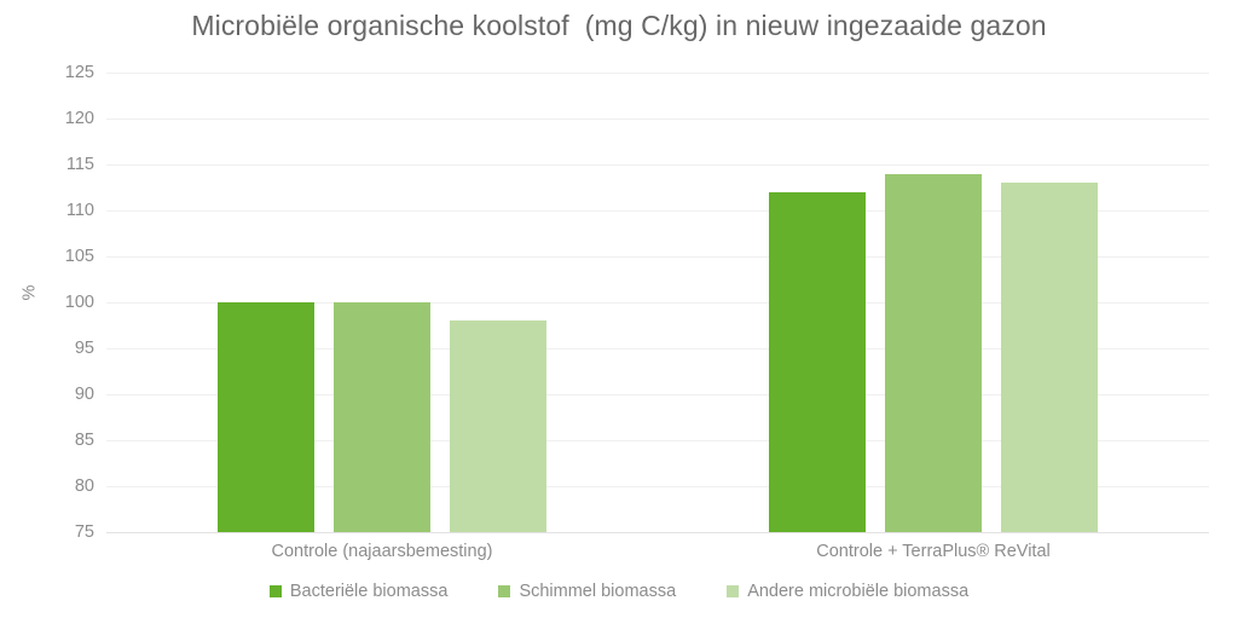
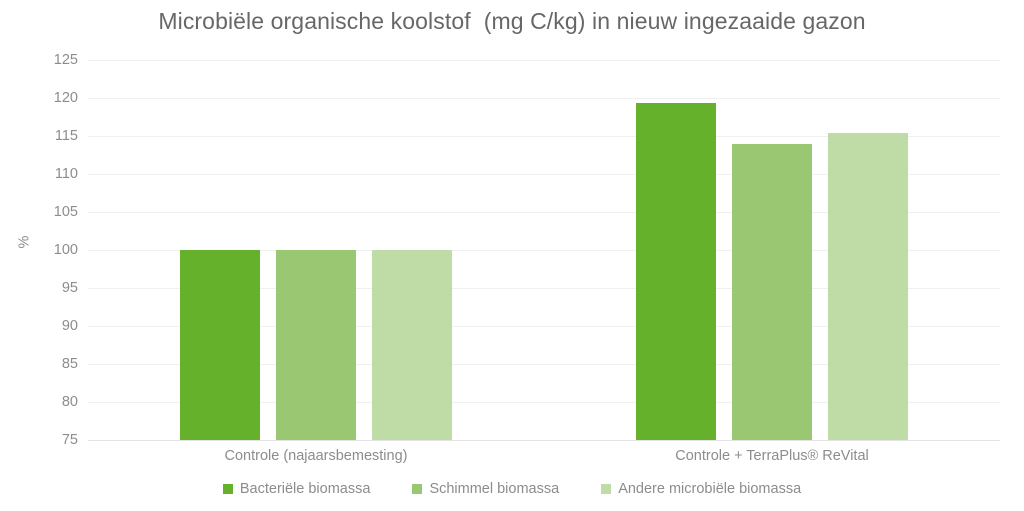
Andere microbiële biomassa/Controle (najaarsbemesting): 98 -> 100
Bacteriële biomassa/Controle + TerraPlus® ReVital: 112 -> 119
Andere microbiële biomassa/Controle + TerraPlus® ReVital: 113 -> 115
